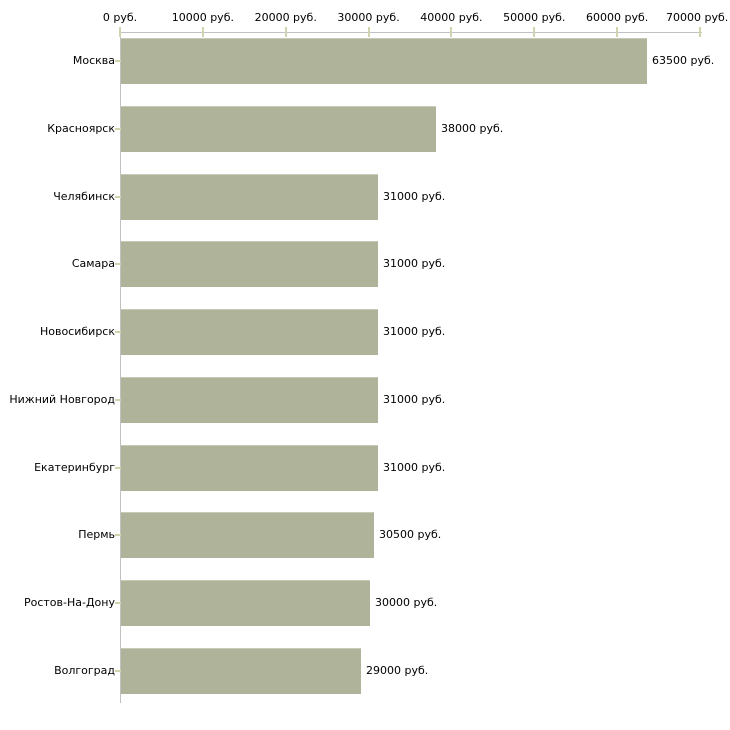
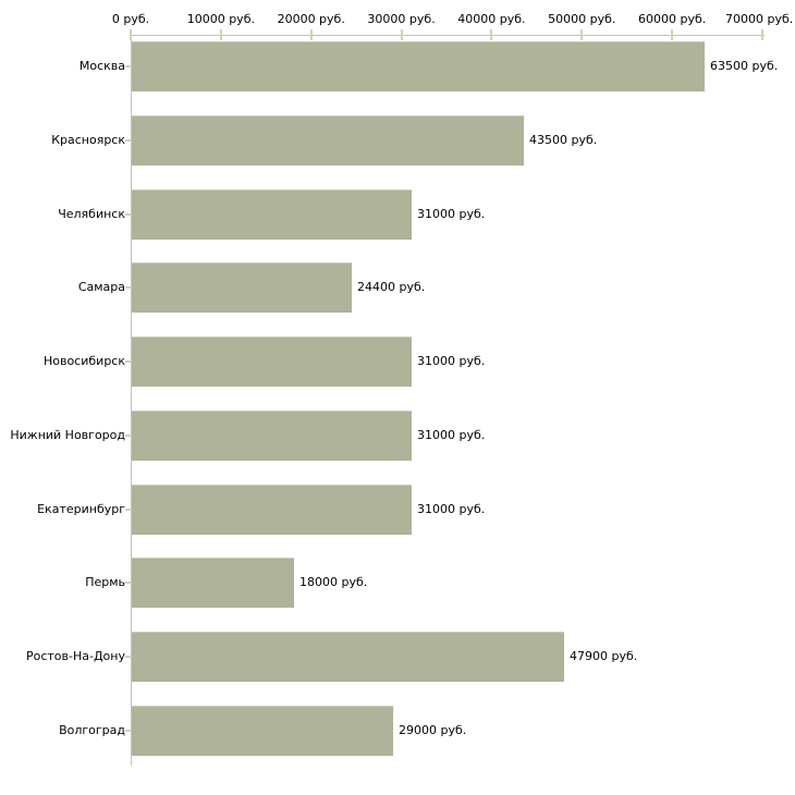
Красноярск: 38000 -> 43500
Самара: 31000 -> 24400
Пермь: 30500 -> 18000
Ростов-На-Дону: 30000 -> 47900
